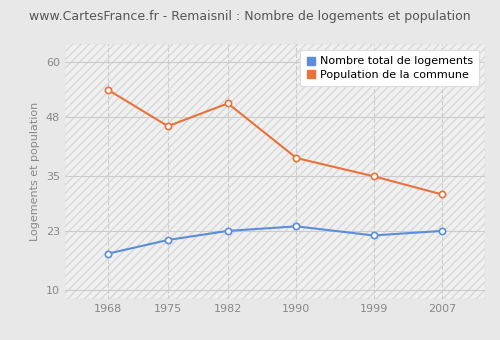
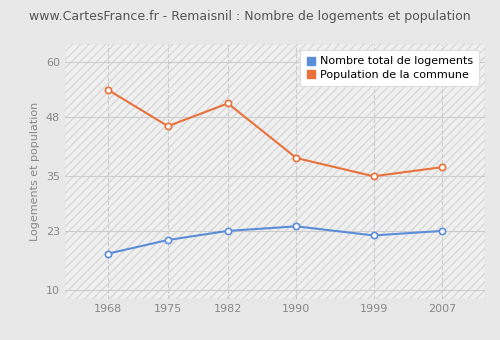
Population de la commune/2007: 31 -> 37
